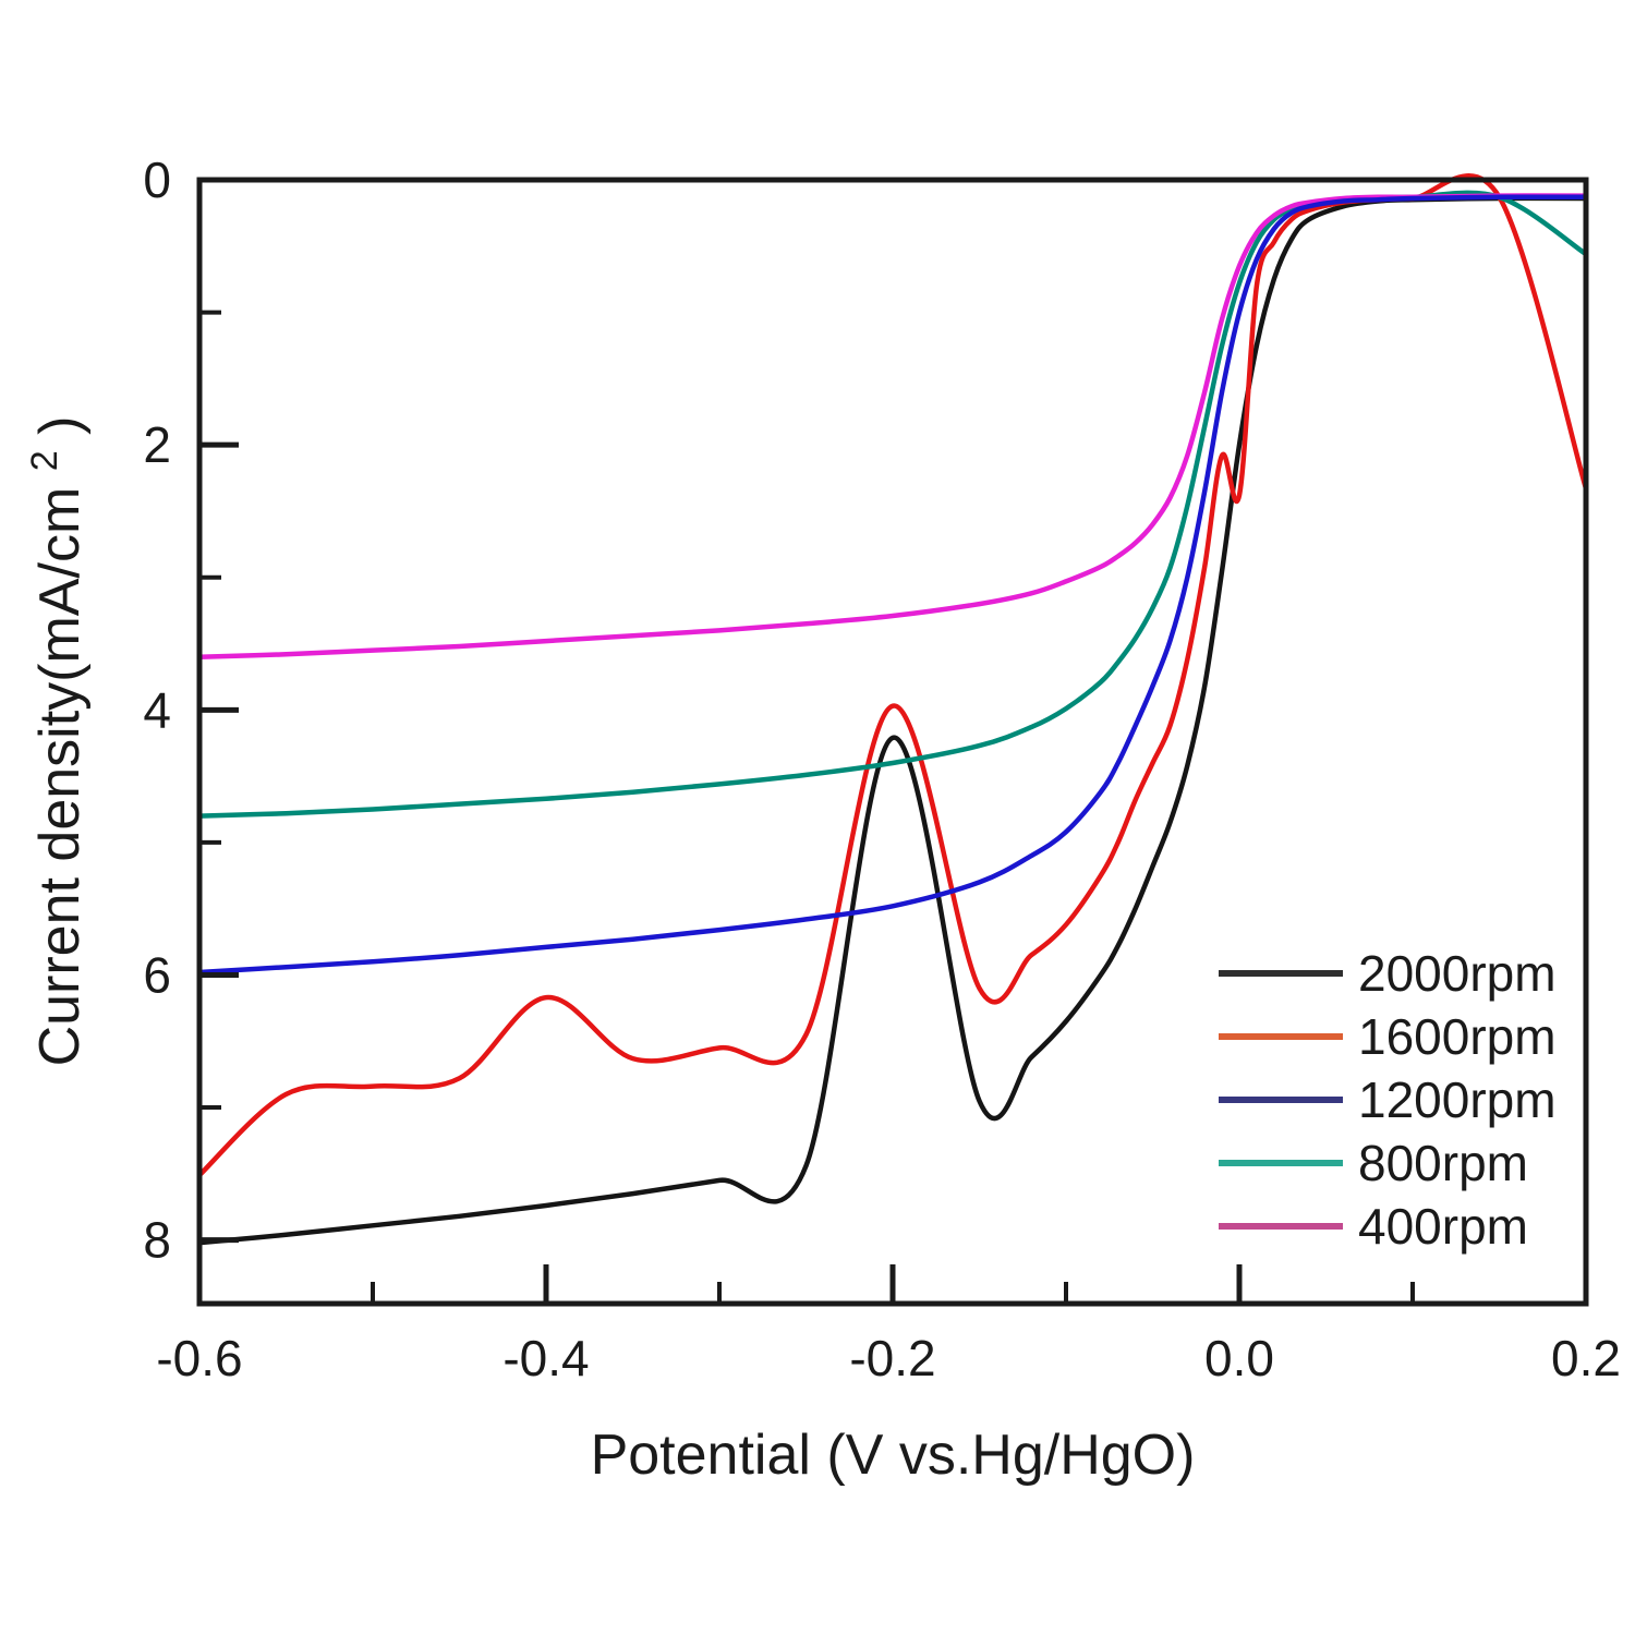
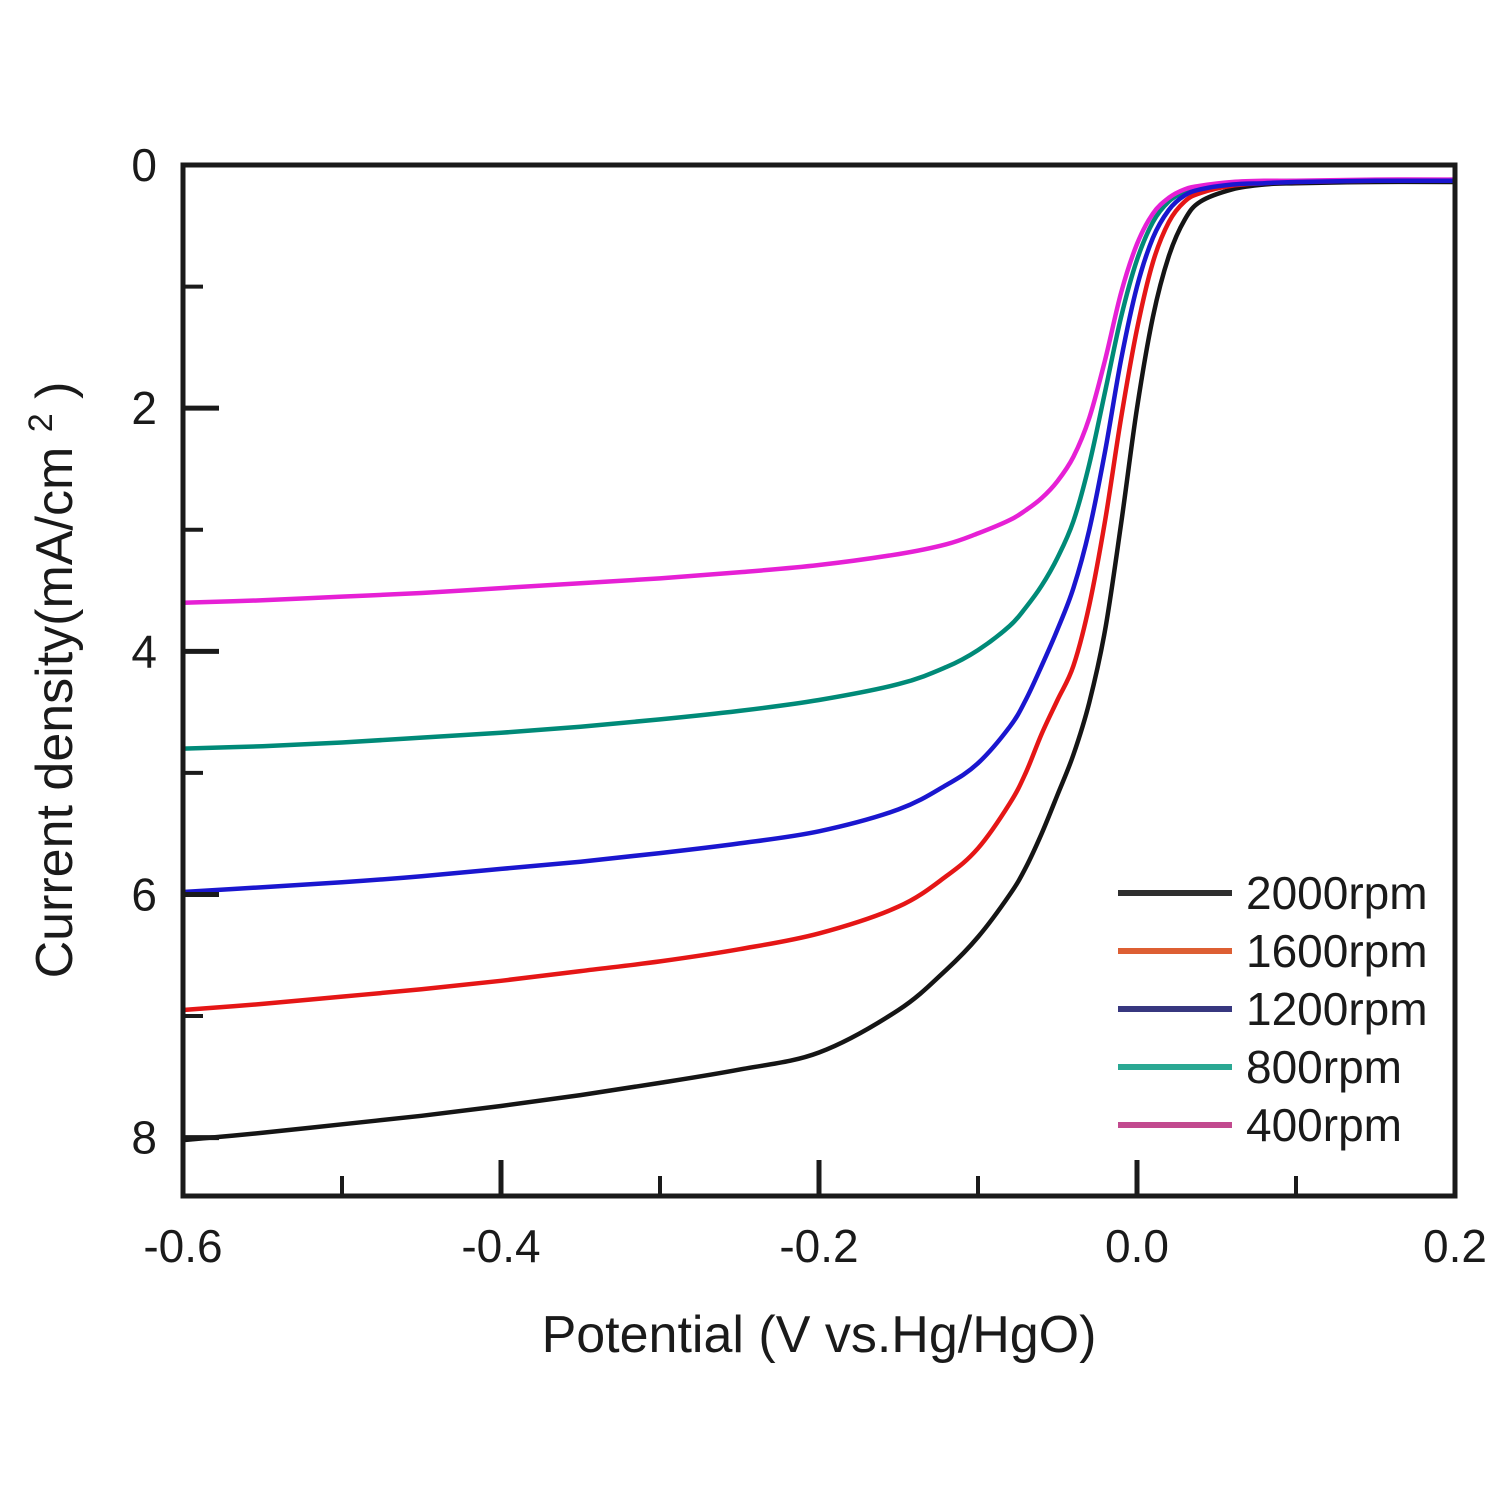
1600rpm/-0.6: 7.51 -> 6.95
1600rpm/-0.4: 6.17 -> 6.71
2000rpm/-0.2: 4.21 -> 7.30
1600rpm/-0.2: 3.97 -> 6.32
1600rpm/0.0: 2.38 -> 1.35
1600rpm/0.2: 2.33 -> 0.13
800rpm/0.2: 0.56 -> 0.12
